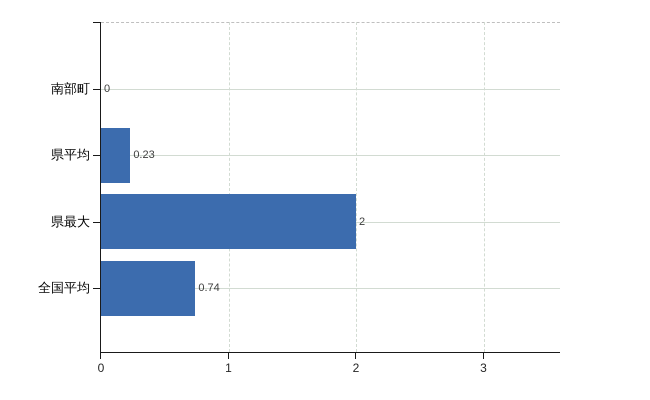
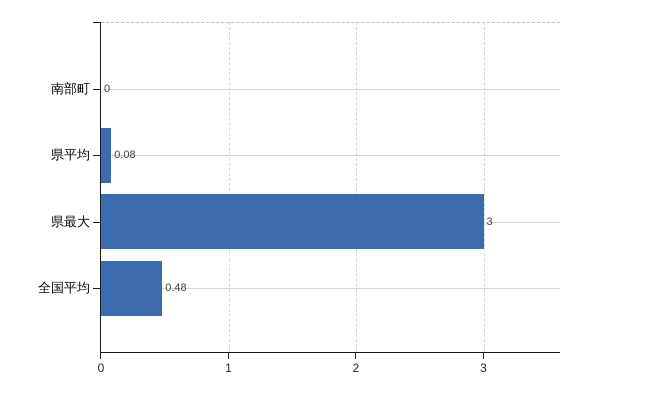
県平均: 0.23 -> 0.08
県最大: 2 -> 3
全国平均: 0.74 -> 0.48
